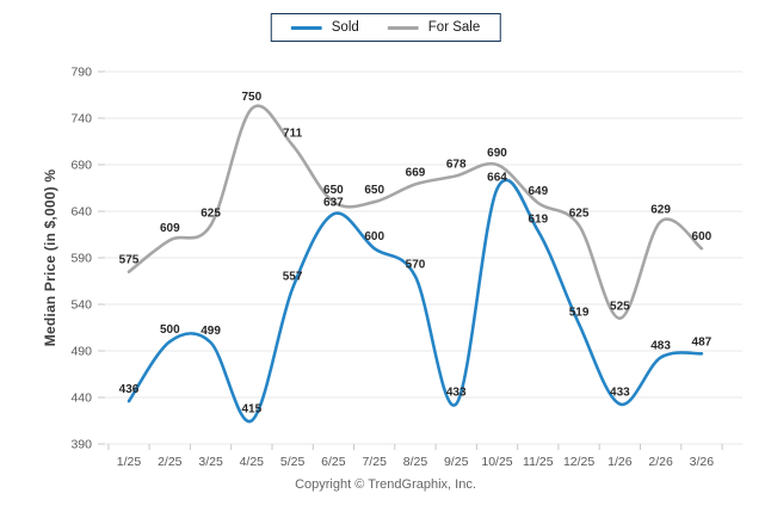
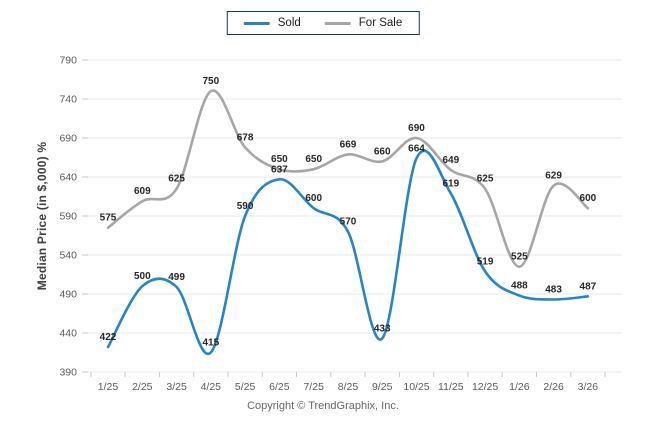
Sold/1/25: 436 -> 422
For Sale/5/25: 711 -> 678
Sold/5/25: 557 -> 590
For Sale/9/25: 678 -> 660
Sold/1/26: 433 -> 488
